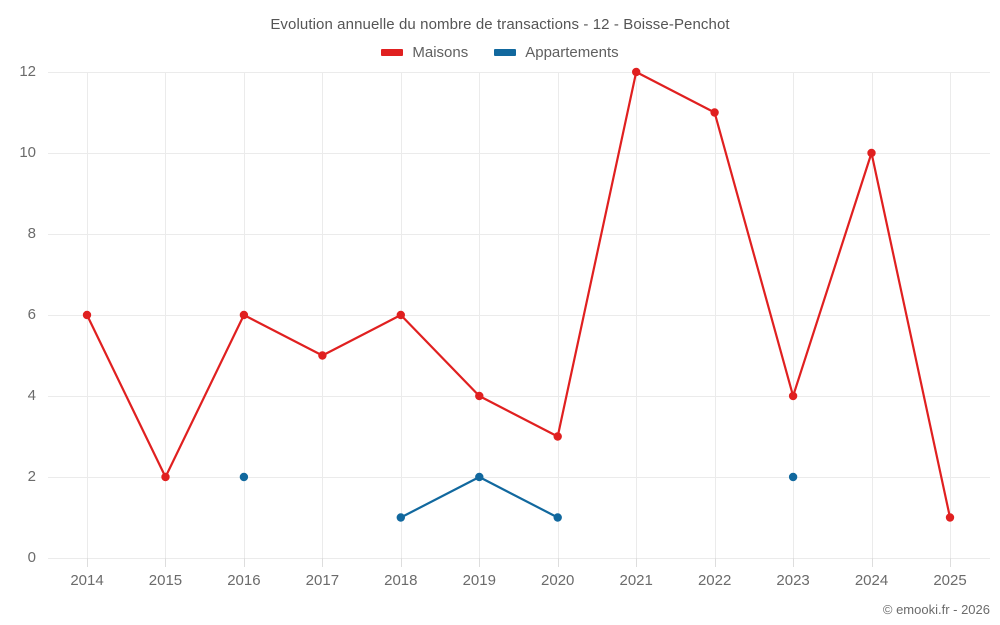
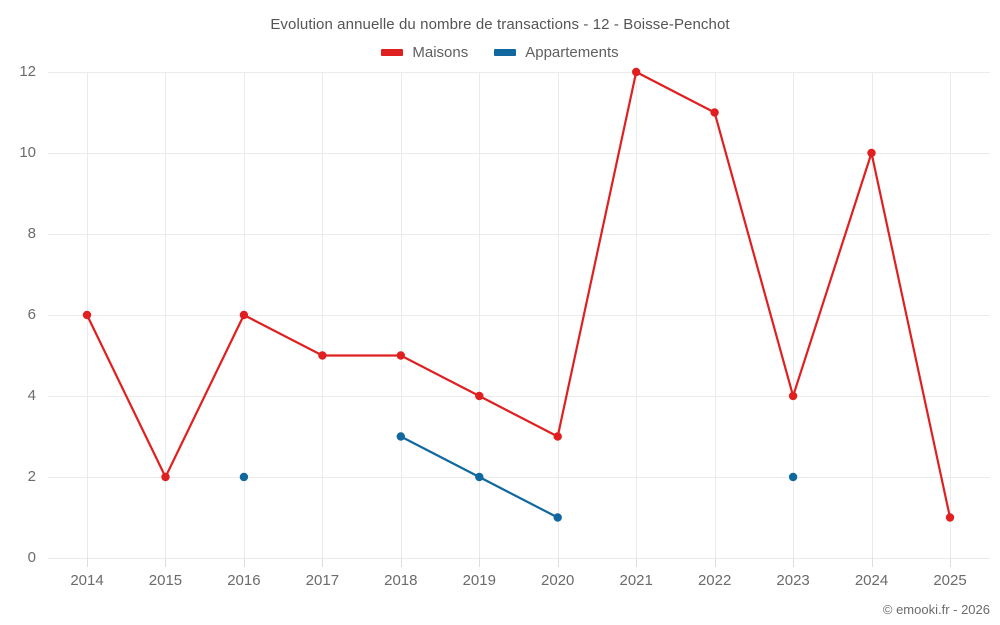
Maisons/2018: 6 -> 5
Appartements/2018: 1 -> 3
